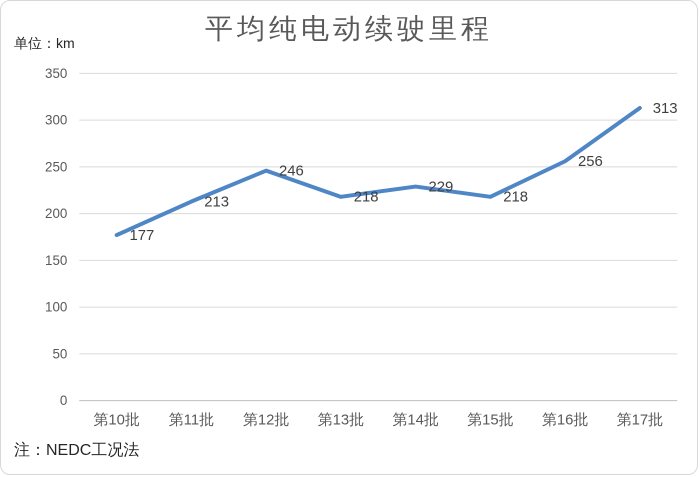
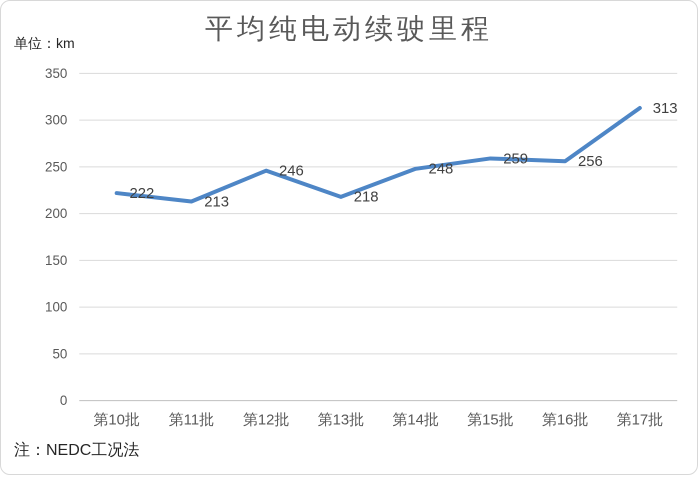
第10批: 177 -> 222
第14批: 229 -> 248
第15批: 218 -> 259
